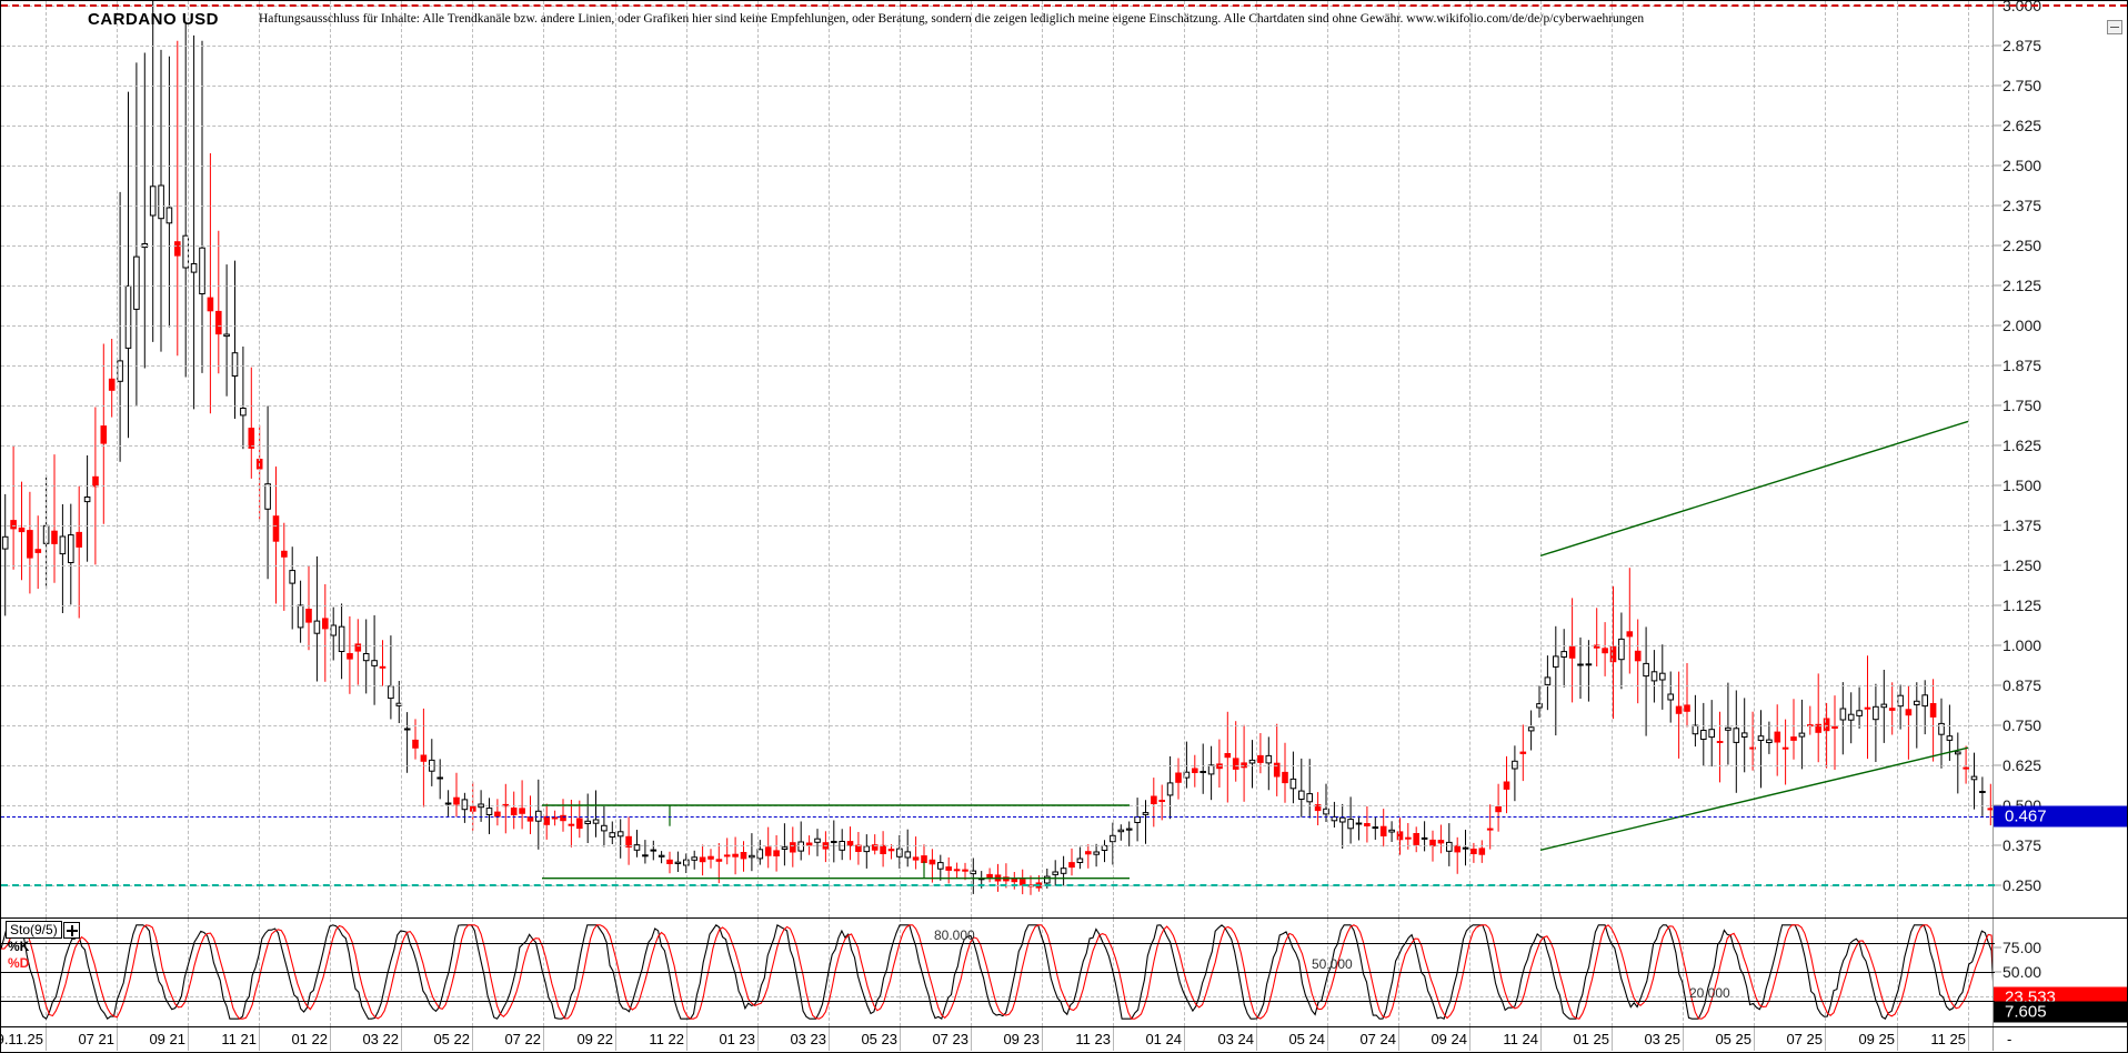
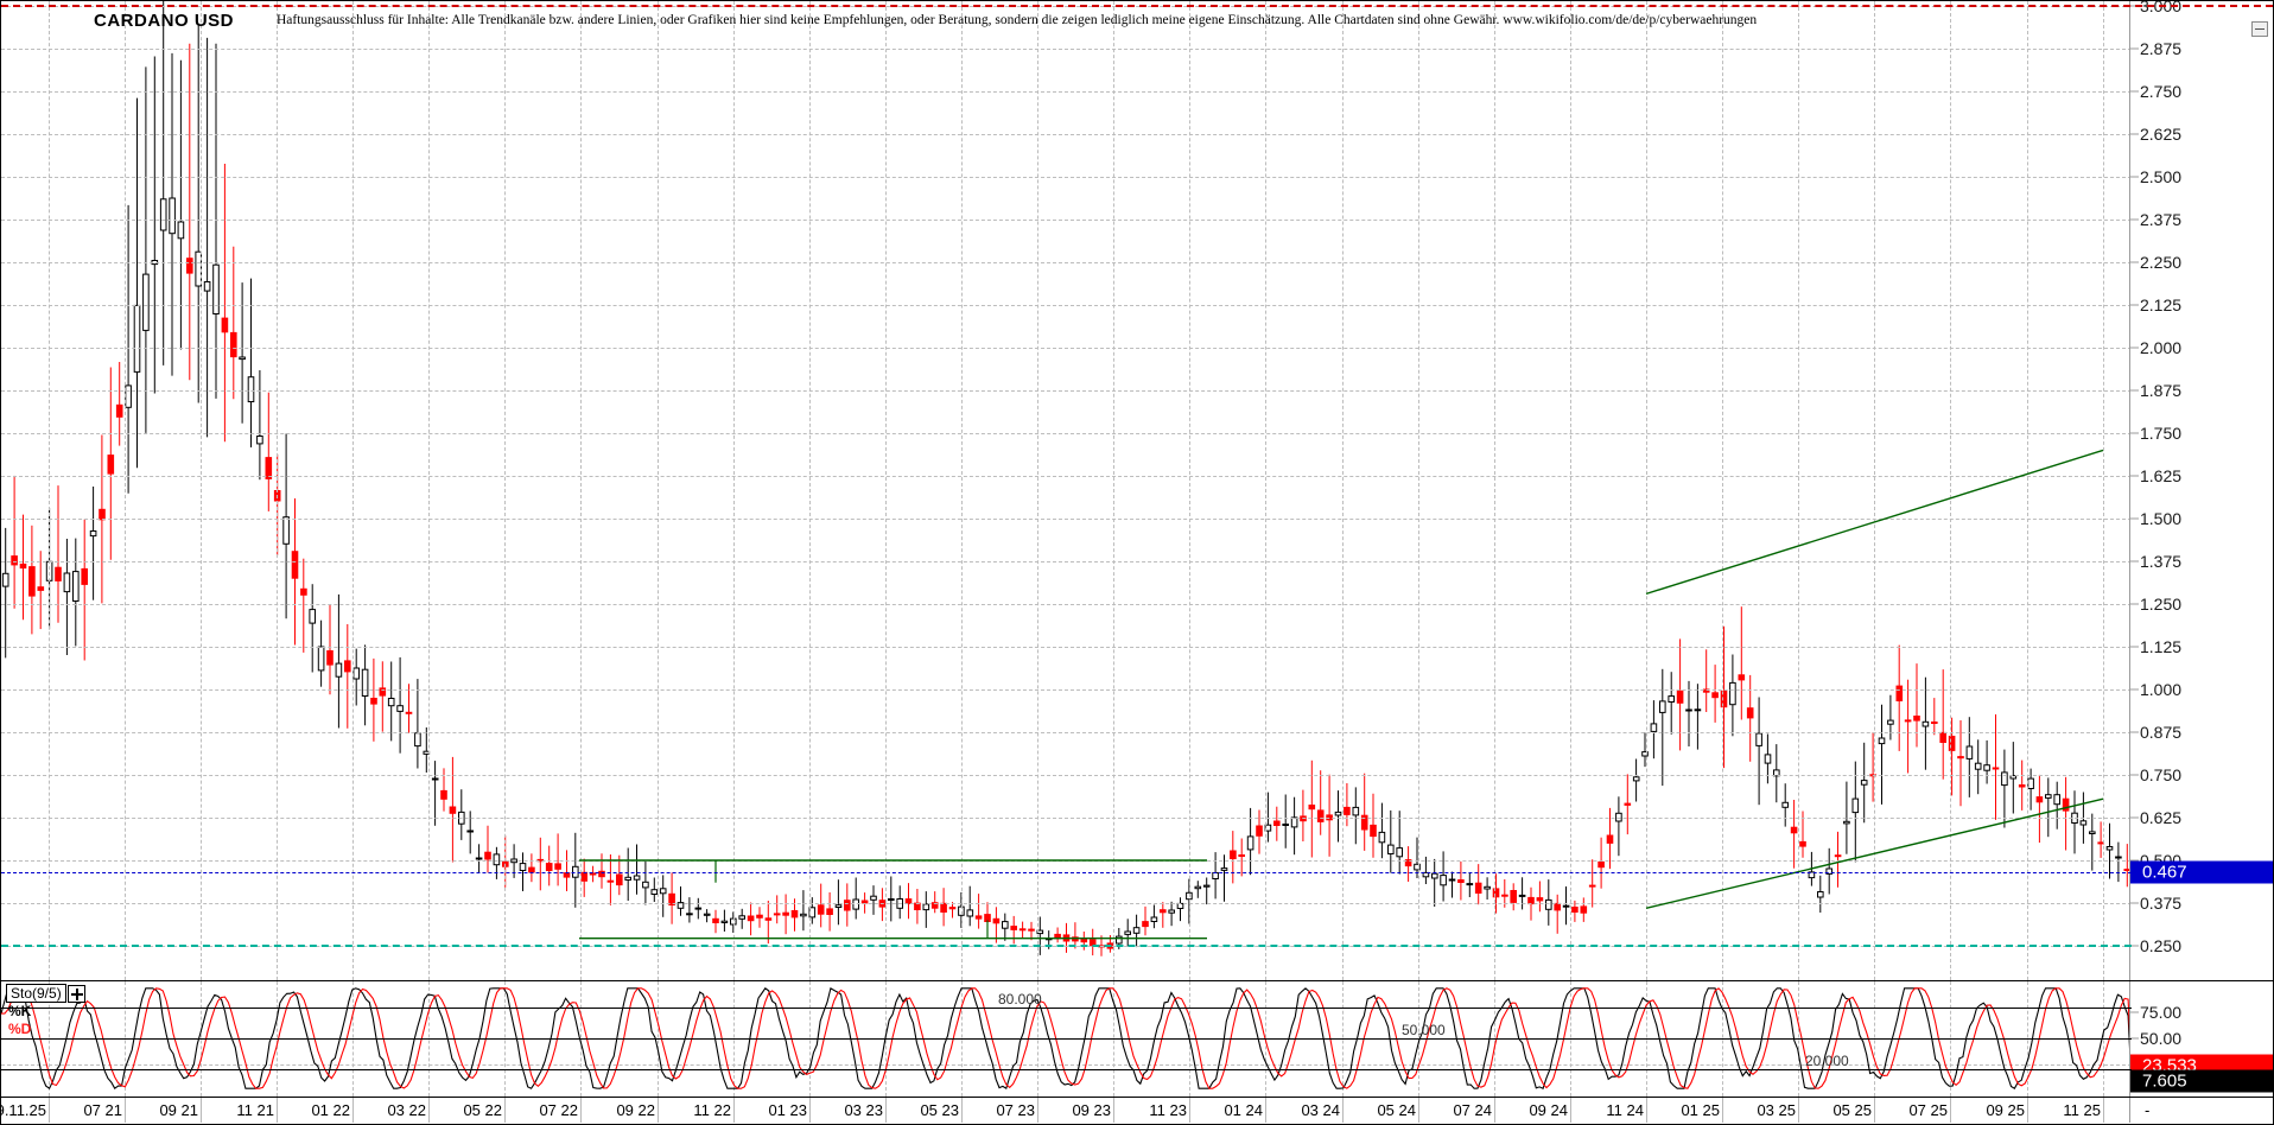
03 25: 0.72 -> 0.40
05 25: 0.70 -> 0.97
09 25: 0.83 -> 0.68
